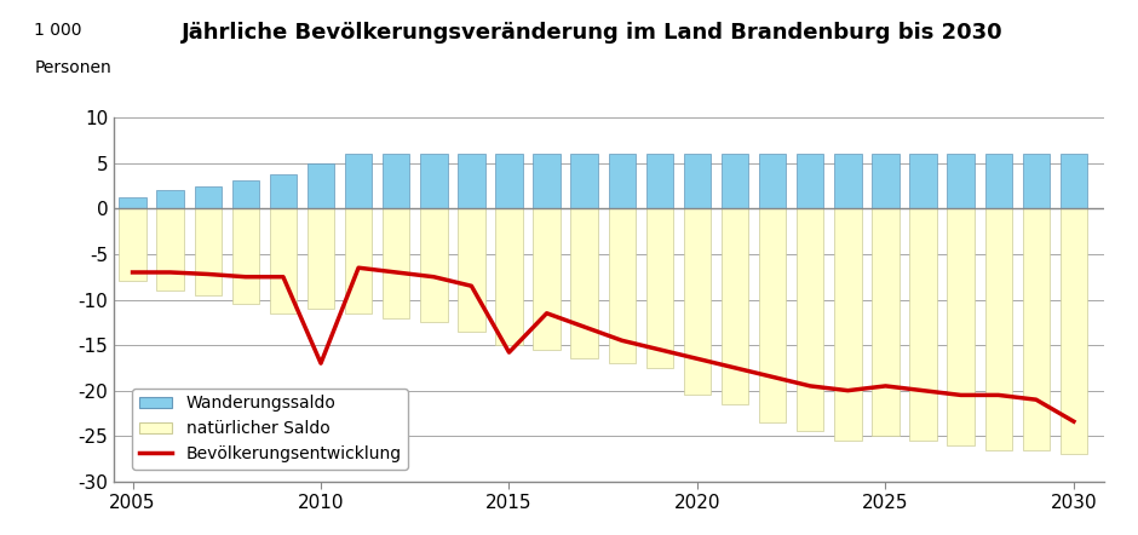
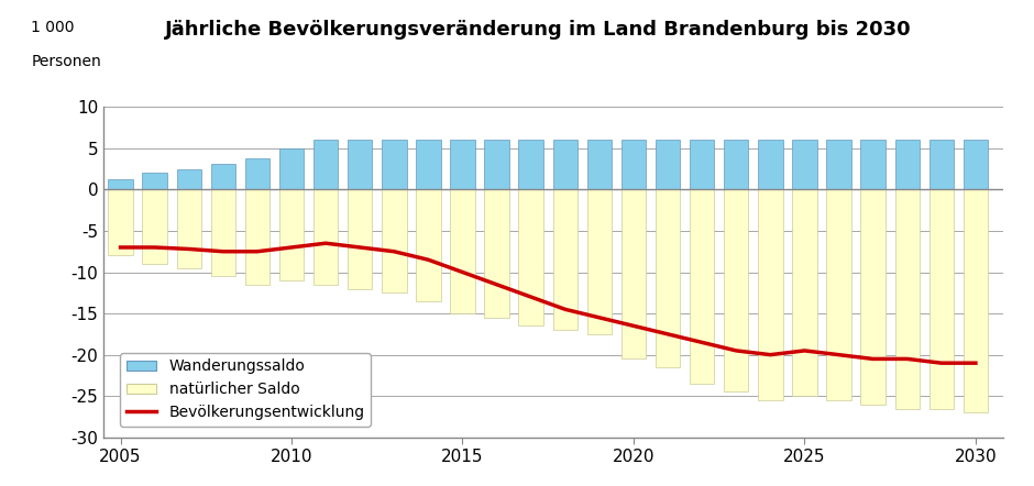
Bevölkerungsentwicklung/2010: -17.0 -> -7.0
Bevölkerungsentwicklung/2015: -15.8 -> -10.0
Bevölkerungsentwicklung/2030: -23.4 -> -21.0
